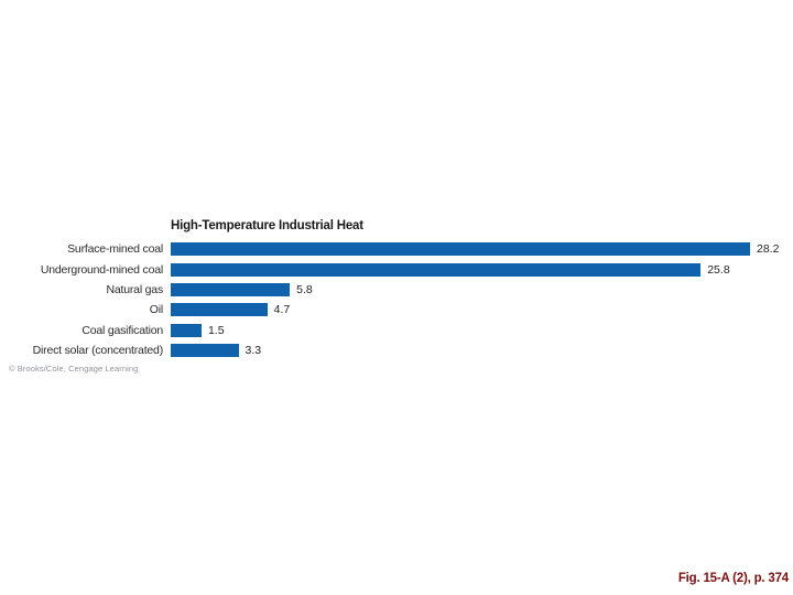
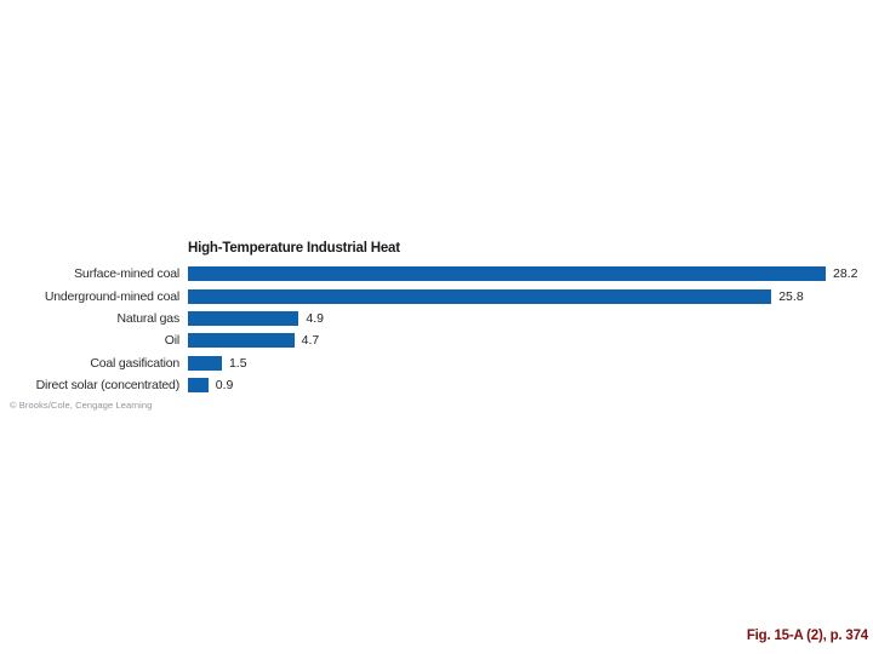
Natural gas: 5.8 -> 4.9
Direct solar (concentrated): 3.3 -> 0.9
